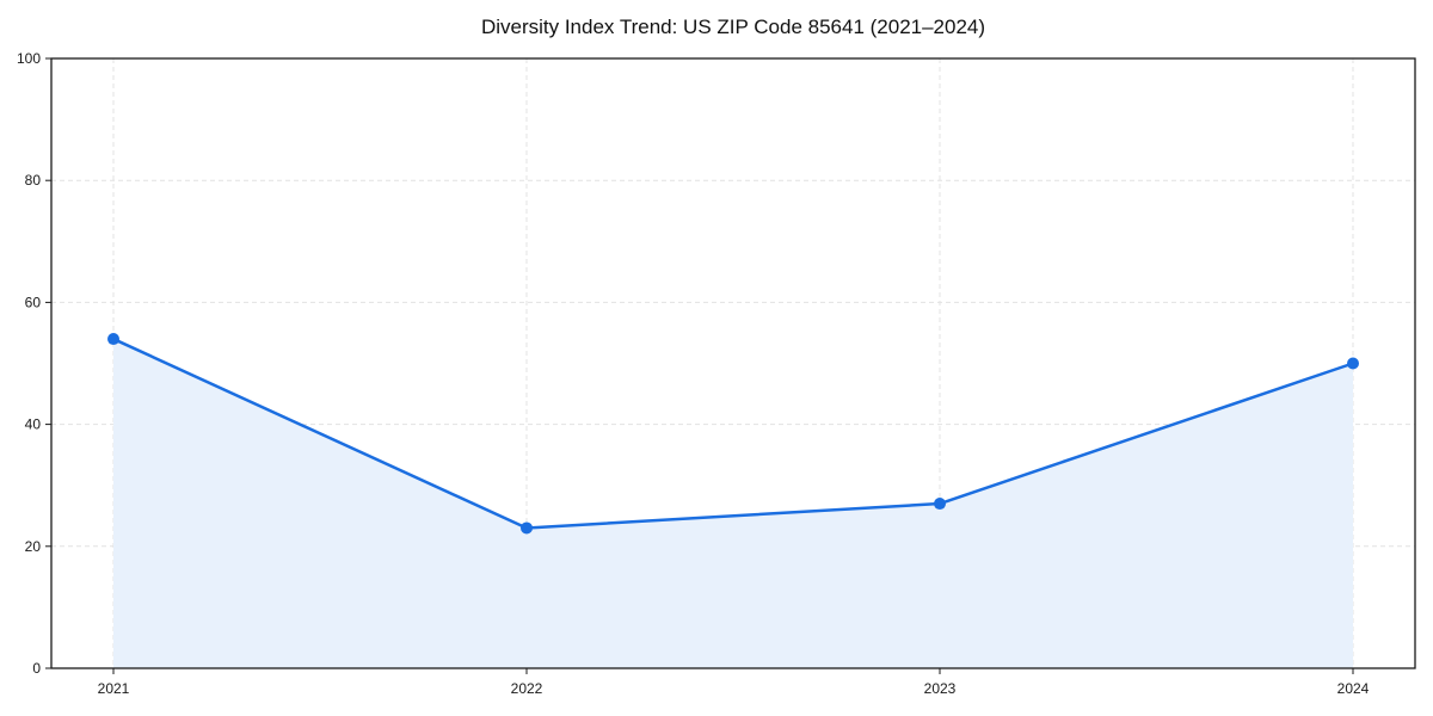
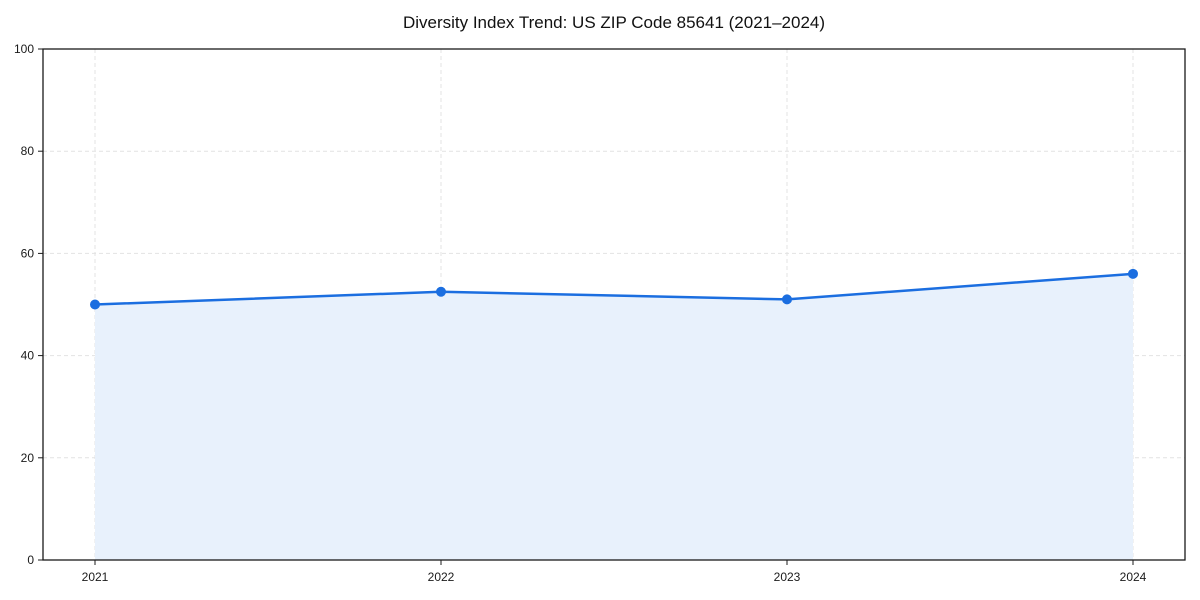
2021: 54 -> 50
2022: 23 -> 52
2023: 27 -> 51
2024: 50 -> 56
